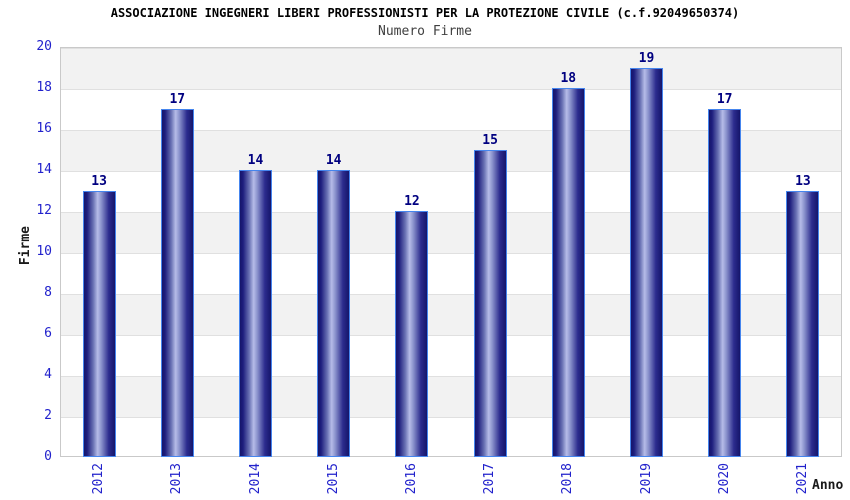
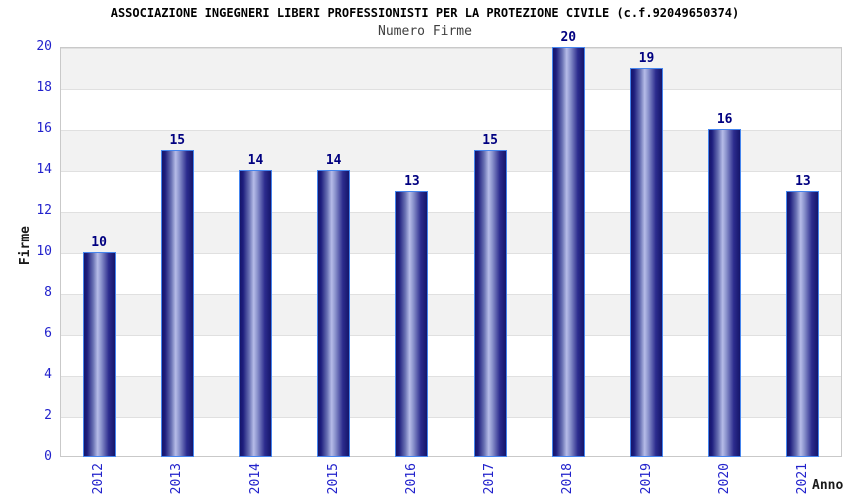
2012: 13 -> 10
2013: 17 -> 15
2016: 12 -> 13
2018: 18 -> 20
2020: 17 -> 16
